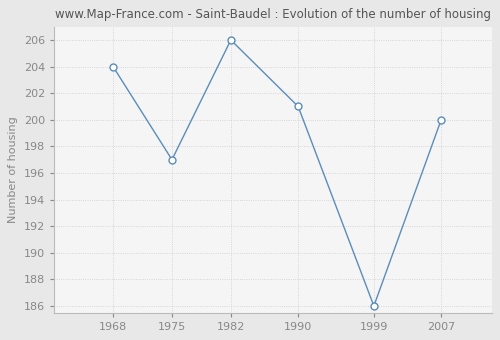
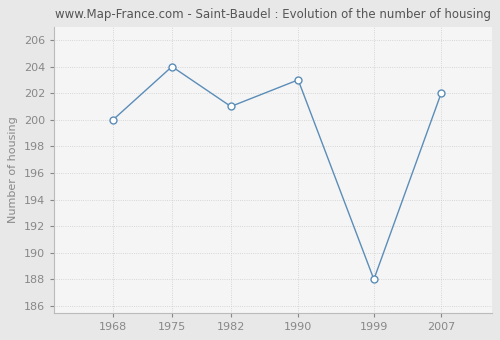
1968: 204 -> 200
1975: 197 -> 204
1982: 206 -> 201
1990: 201 -> 203
1999: 186 -> 188
2007: 200 -> 202
